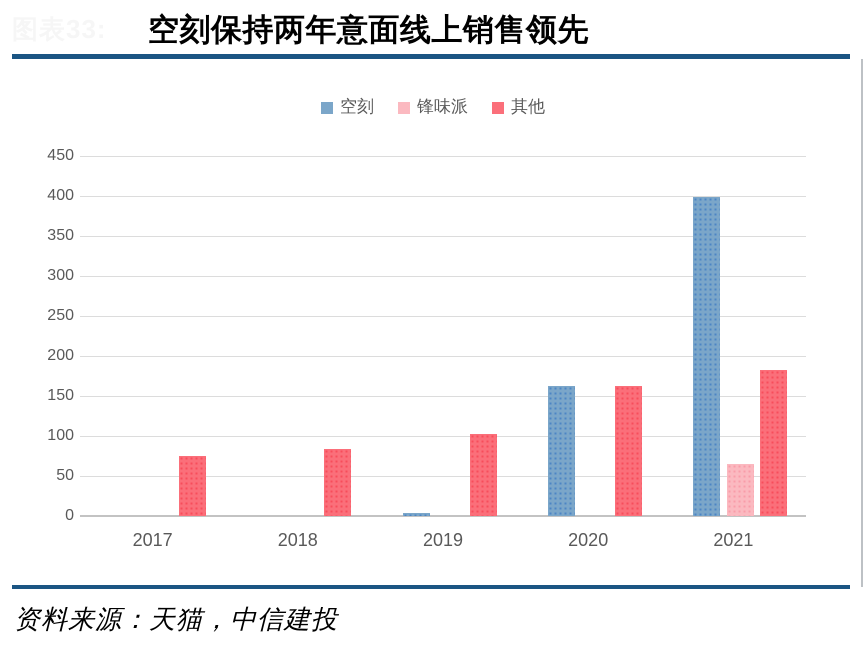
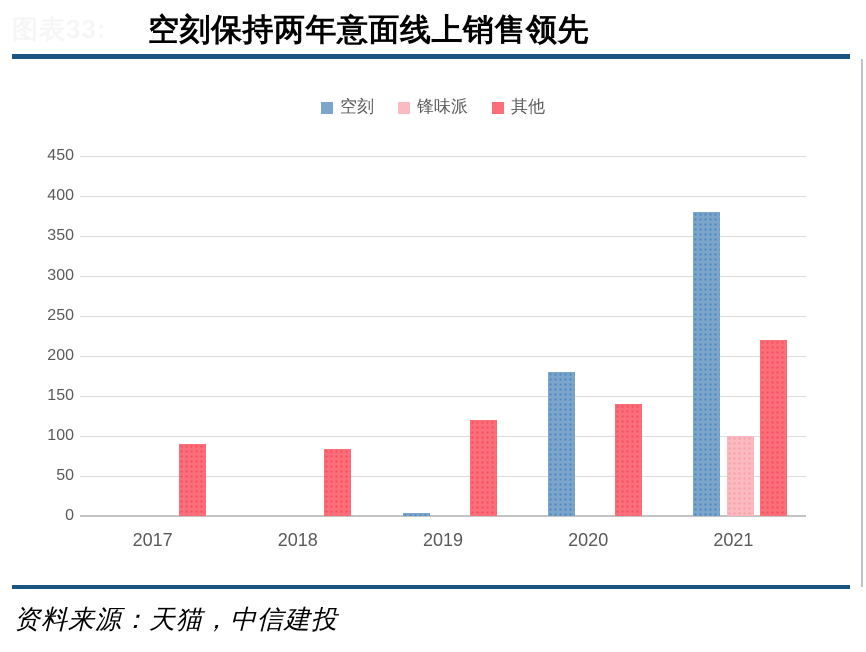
其他/2017: 80 -> 90
其他/2019: 100 -> 120
空刻/2020: 160 -> 180
其他/2020: 160 -> 140
空刻/2021: 400 -> 380
锋味派/2021: 60 -> 100
其他/2021: 180 -> 220
